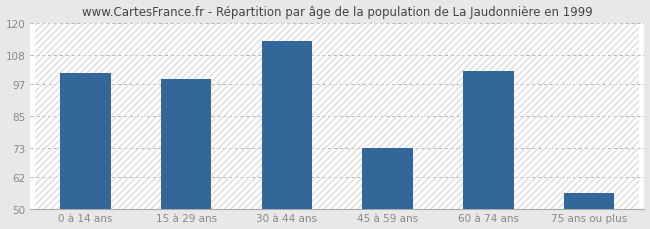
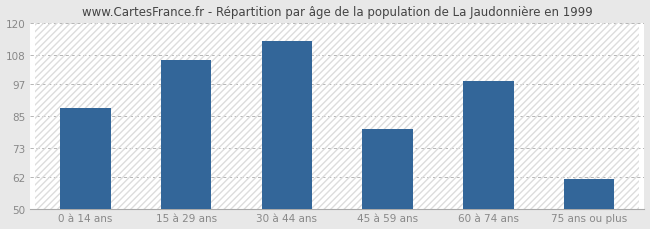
0 à 14 ans: 101 -> 88
15 à 29 ans: 99 -> 106
45 à 59 ans: 73 -> 80
60 à 74 ans: 102 -> 98
75 ans ou plus: 56 -> 61
